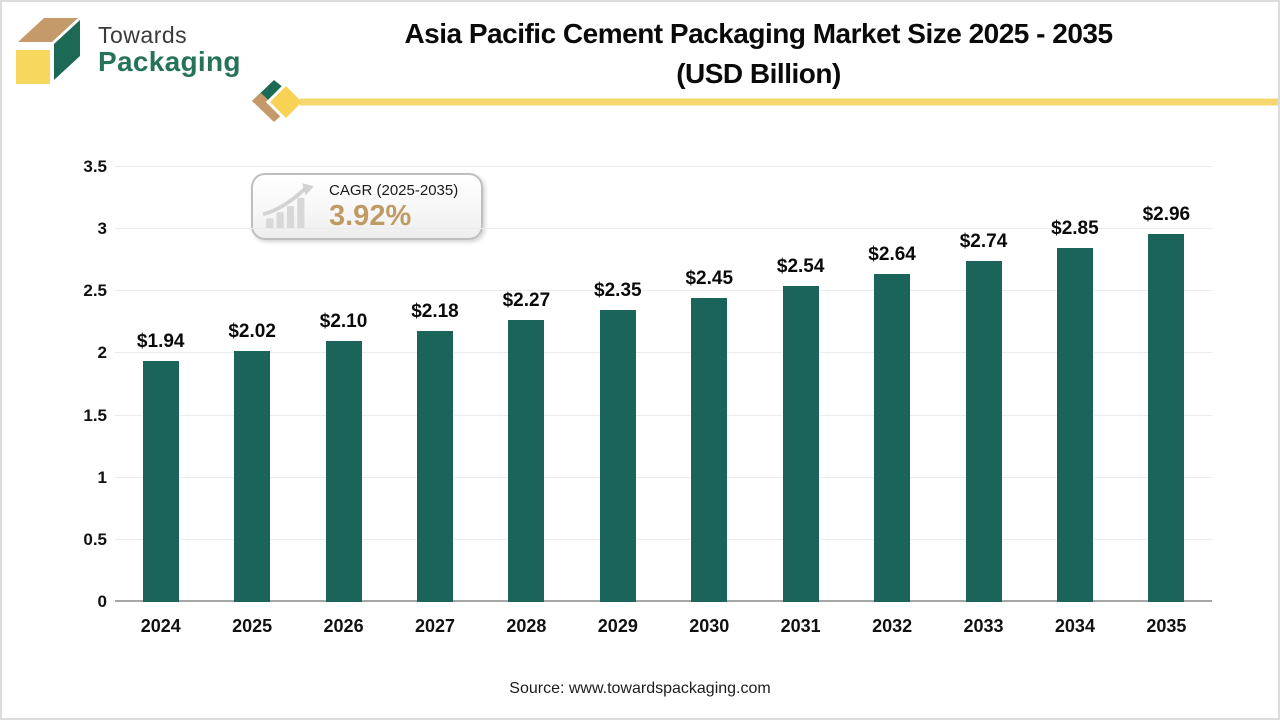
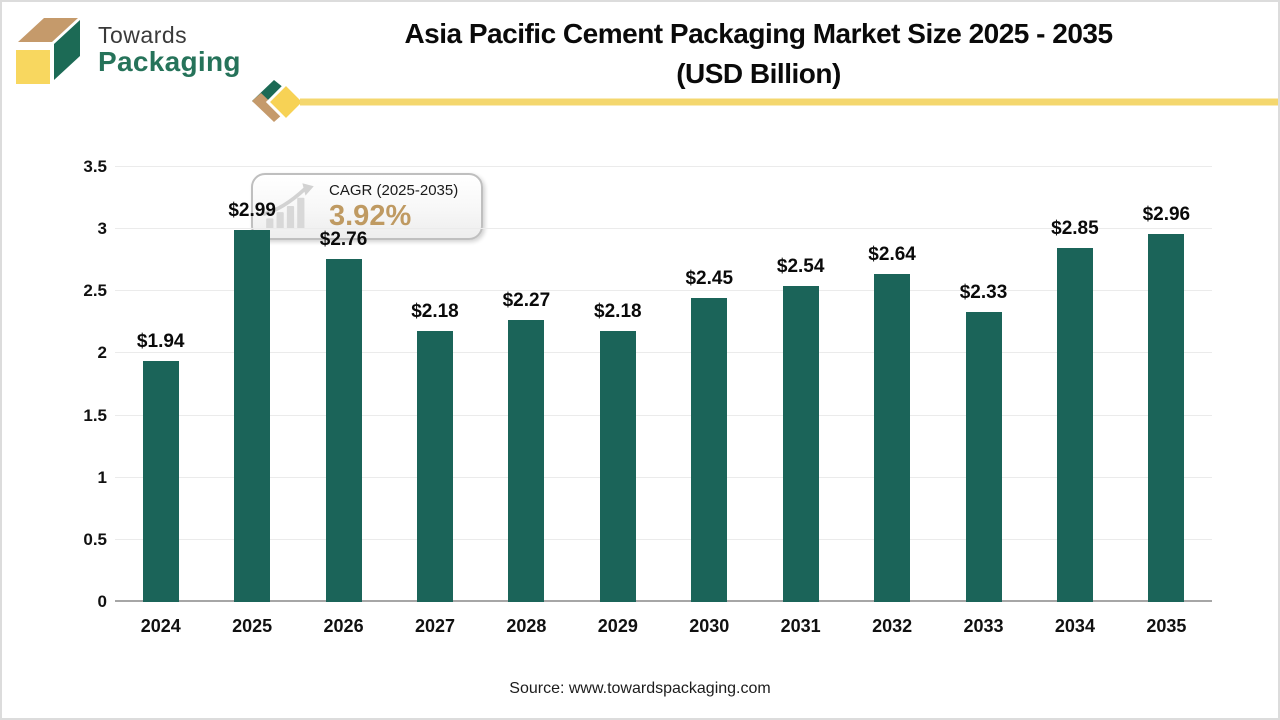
2025: $2.02 -> $2.99
2026: $2.10 -> $2.76
2029: $2.35 -> $2.18
2033: $2.74 -> $2.33
